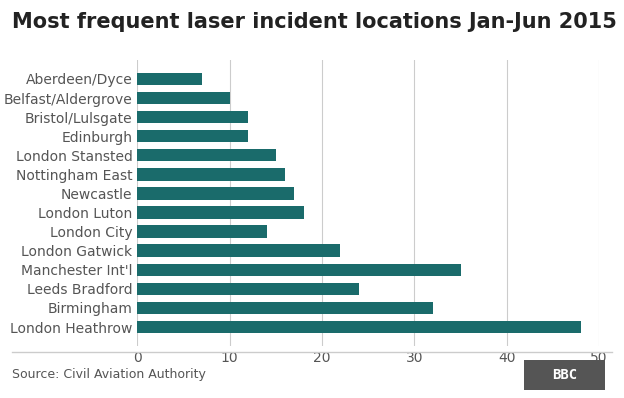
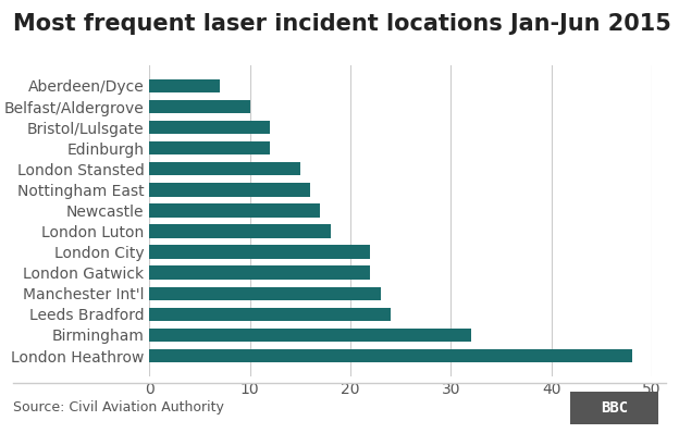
London City: 14 -> 22
Manchester Int'l: 35 -> 23
